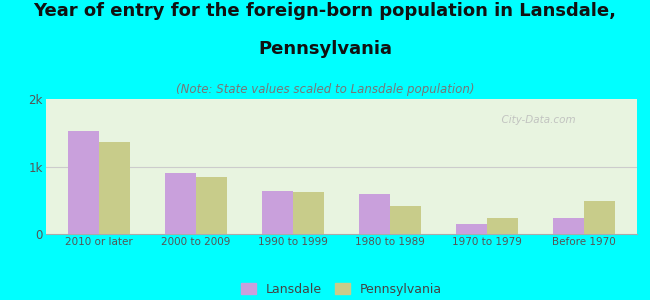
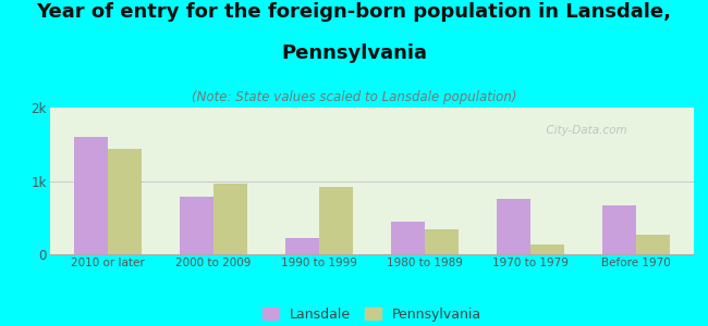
Lansdale/2010 or later: 1.52k -> 1.60k
Pennsylvania/2010 or later: 1.36k -> 1.44k
Lansdale/2000 to 2009: 0.90k -> 0.78k
Pennsylvania/2000 to 2009: 0.85k -> 0.96k
Lansdale/1990 to 1999: 0.64k -> 0.22k
Pennsylvania/1990 to 1999: 0.62k -> 0.92k
Lansdale/1980 to 1989: 0.60k -> 0.44k
Pennsylvania/1980 to 1989: 0.42k -> 0.34k
Lansdale/1970 to 1979: 0.15k -> 0.76k
Pennsylvania/1970 to 1979: 0.24k -> 0.14k
Lansdale/Before 1970: 0.23k -> 0.66k
Pennsylvania/Before 1970: 0.49k -> 0.26k
